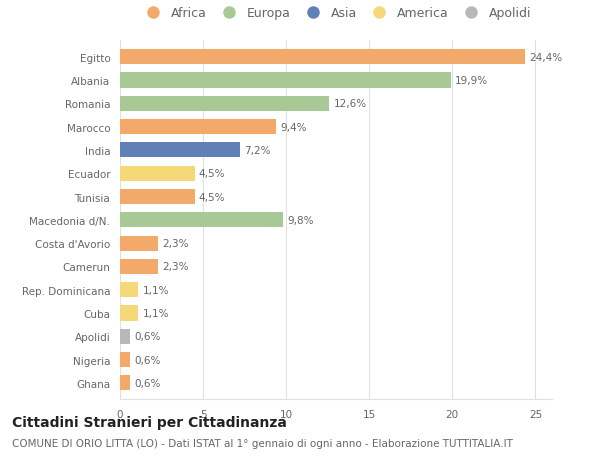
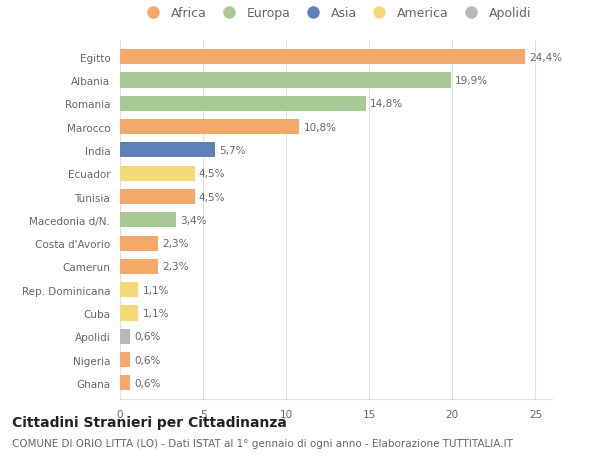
Romania: 12,6% -> 14,8%
Marocco: 9,4% -> 10,8%
India: 7,2% -> 5,7%
Macedonia d/N.: 9,8% -> 3,4%
